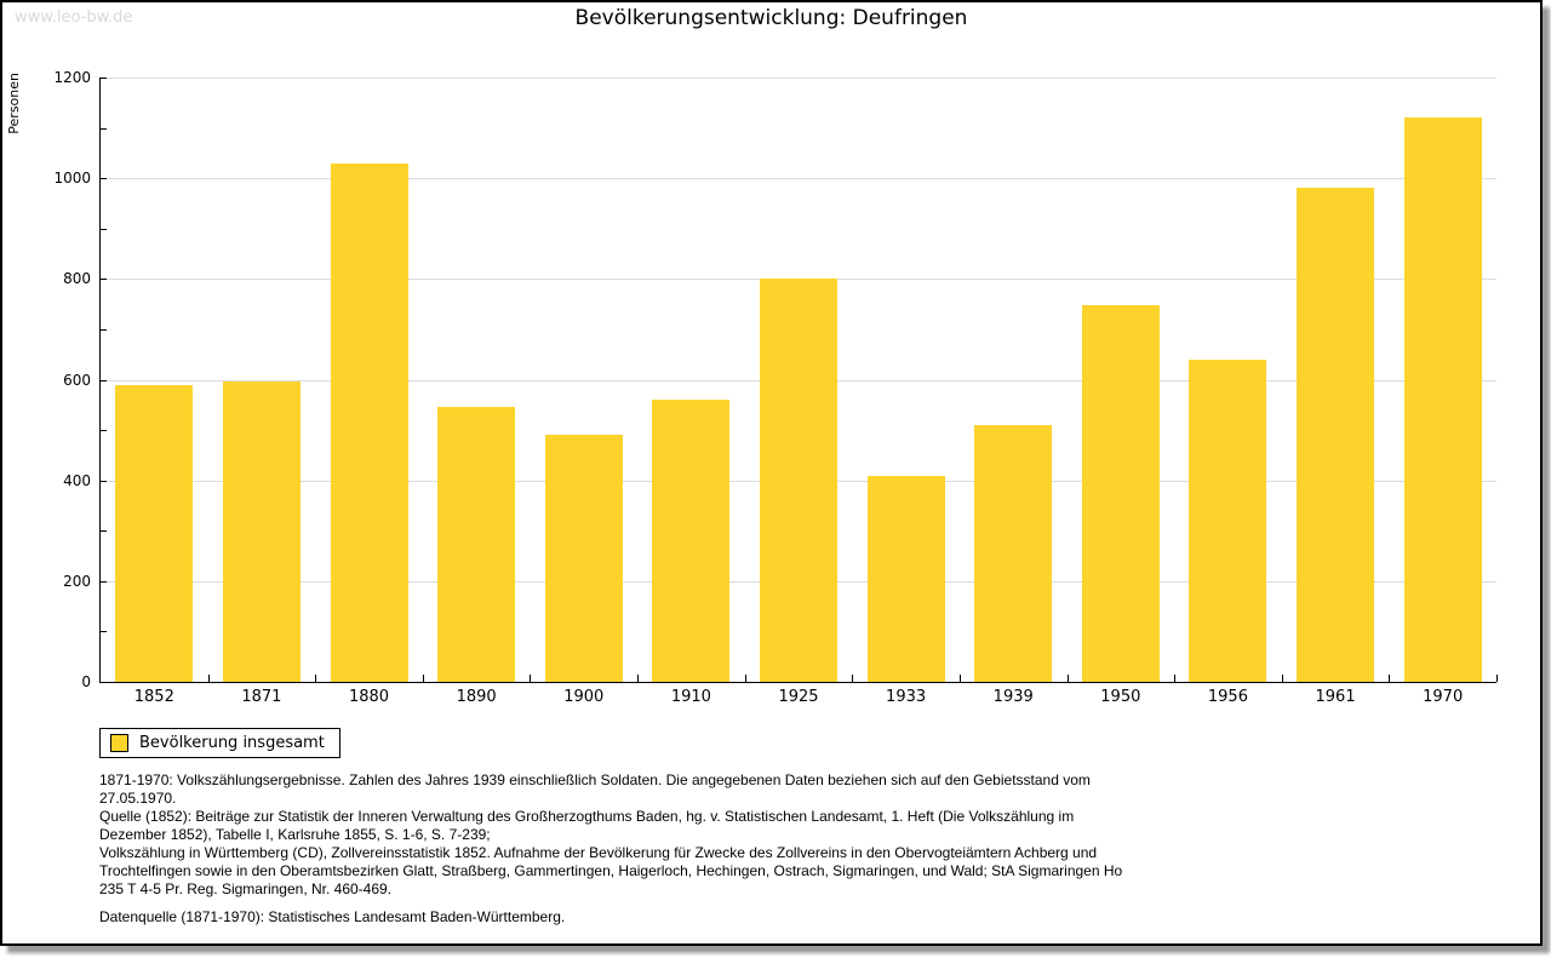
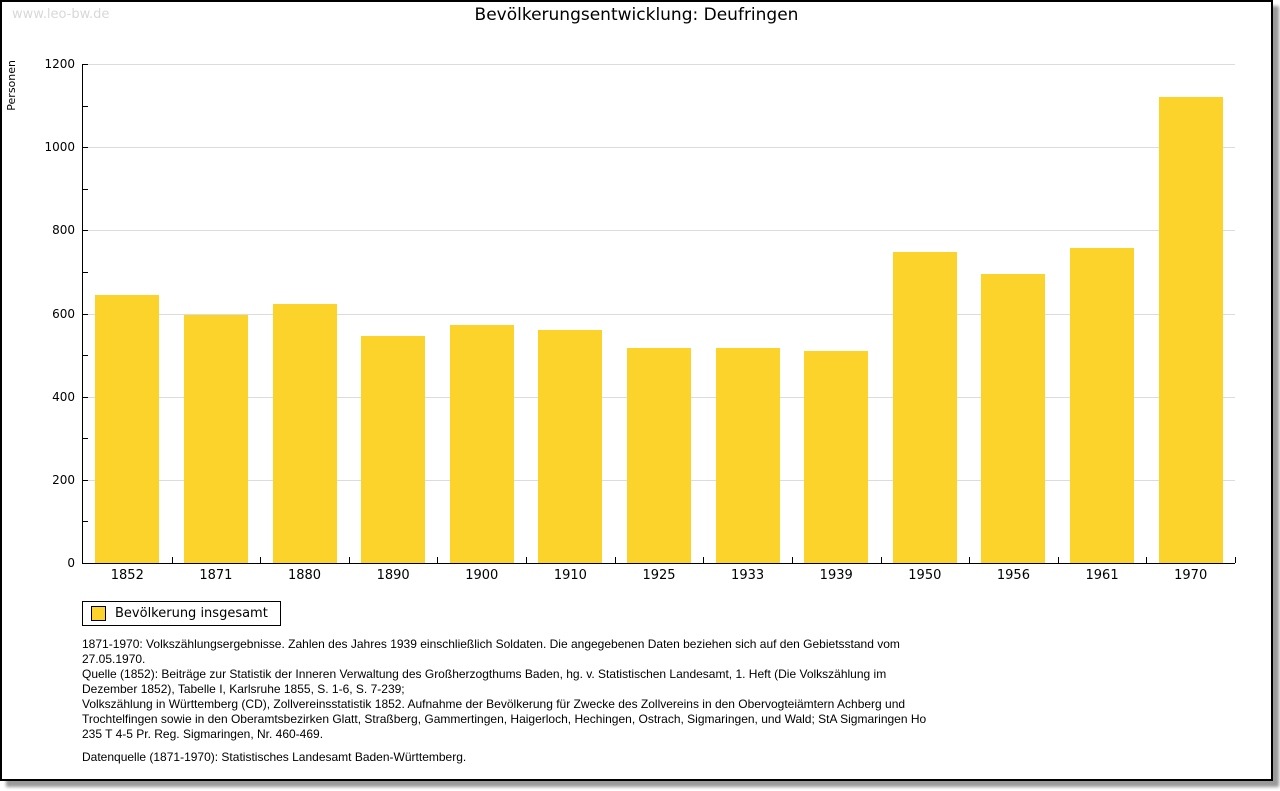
1852: 590 -> 640
1880: 1030 -> 620
1900: 490 -> 570
1925: 800 -> 520
1933: 410 -> 520
1956: 640 -> 690
1961: 980 -> 760
